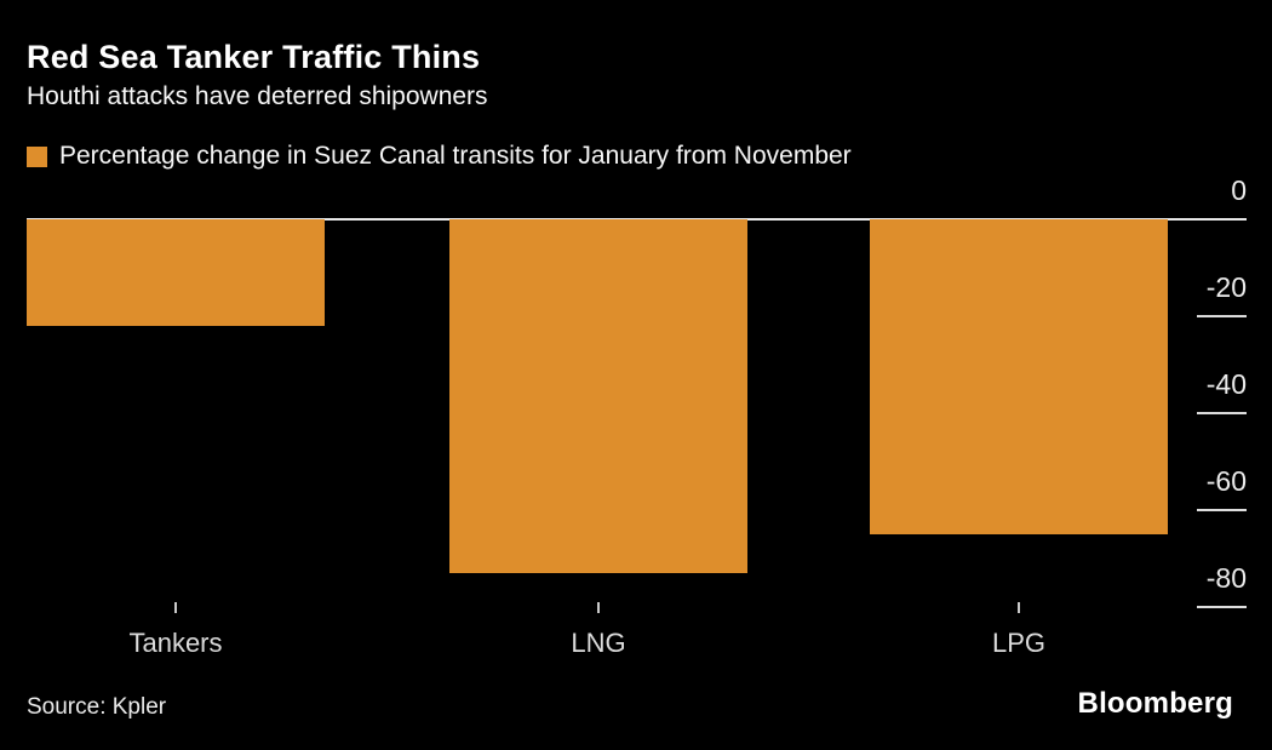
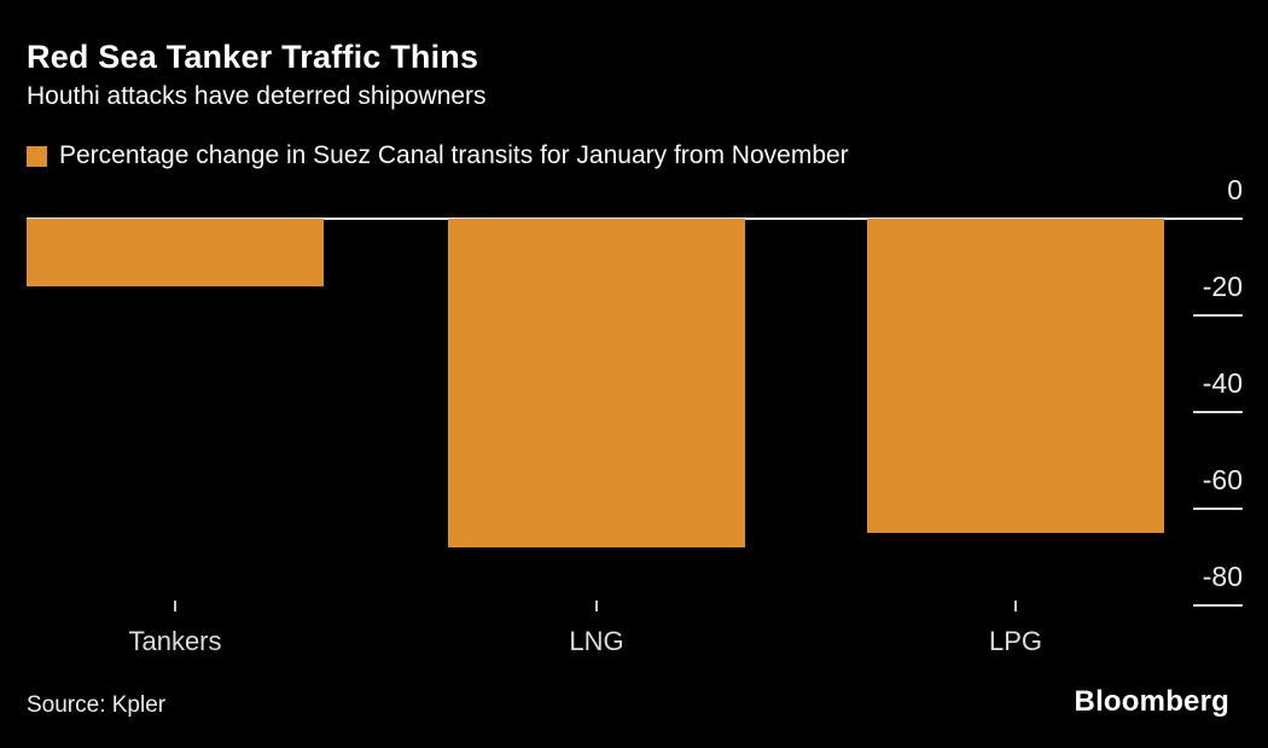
Tankers: -22 -> -14
LNG: -73 -> -68
